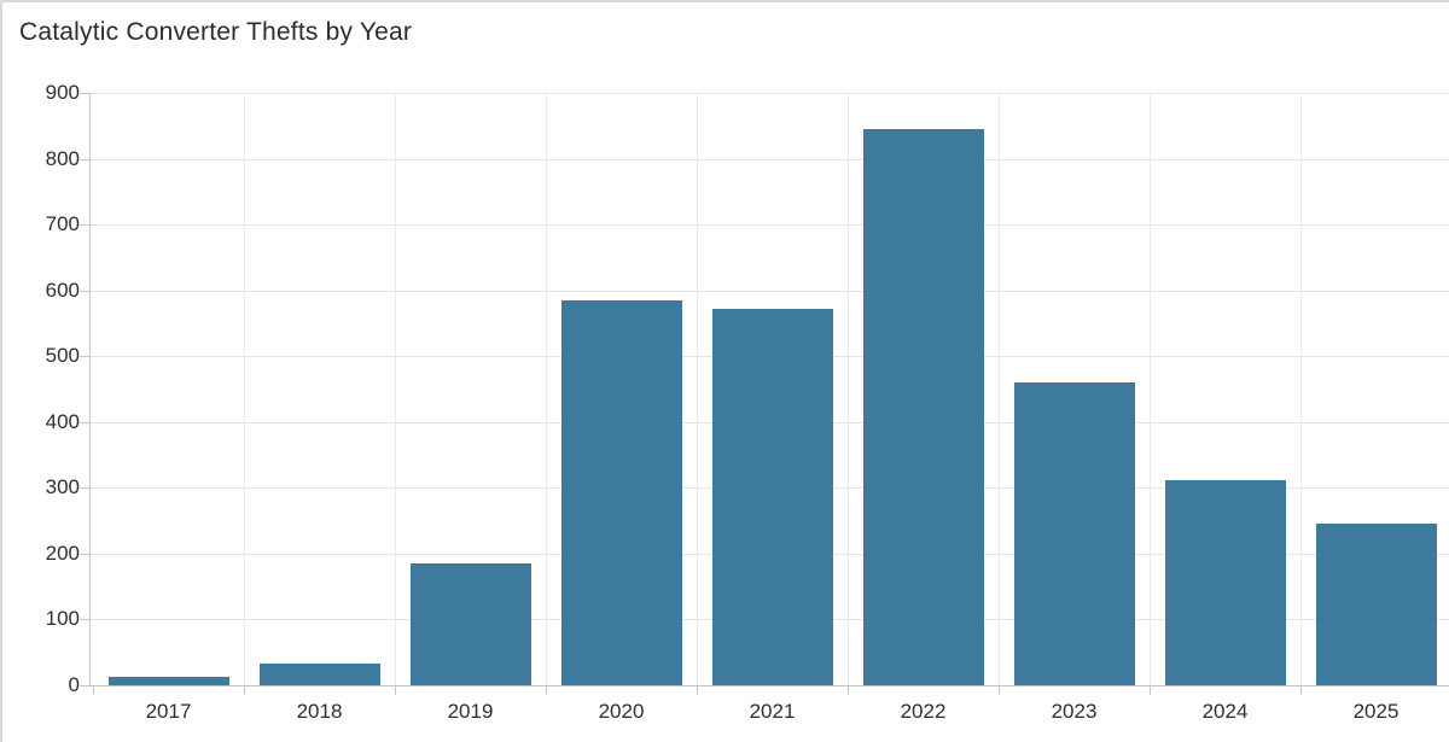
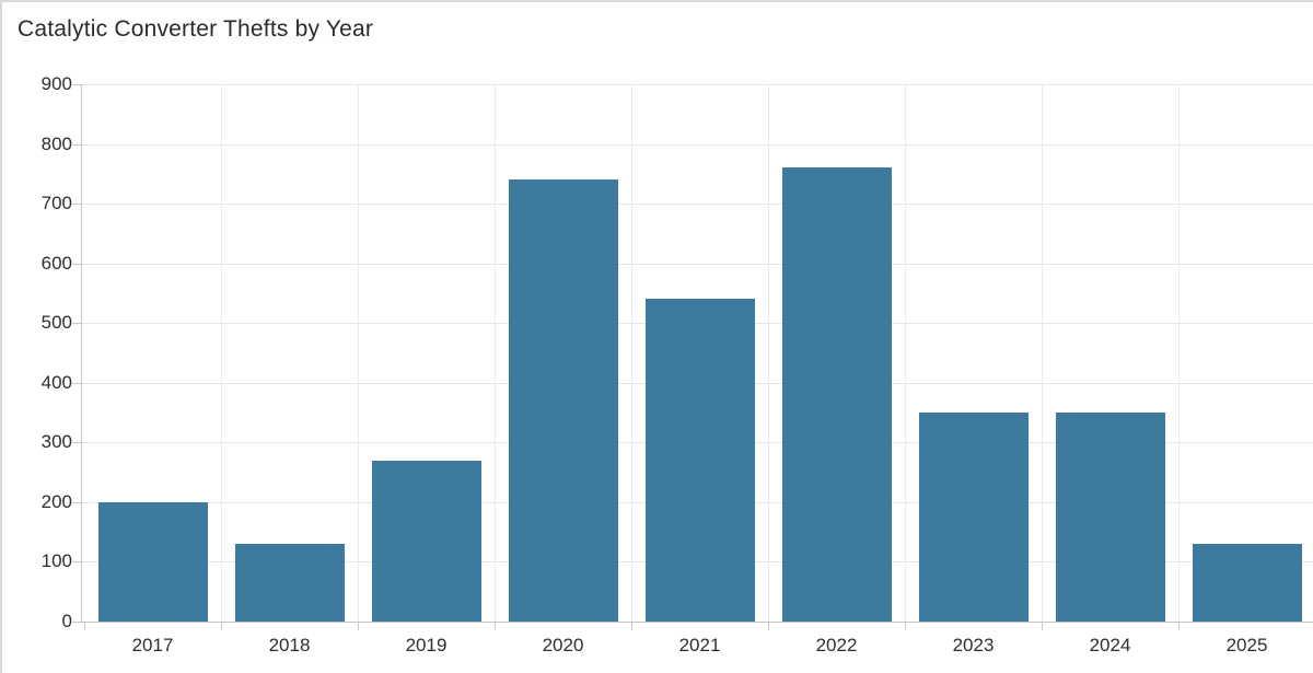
2017: 10 -> 200
2018: 30 -> 130
2019: 180 -> 270
2020: 580 -> 740
2021: 570 -> 540
2022: 840 -> 760
2023: 460 -> 350
2024: 310 -> 350
2025: 250 -> 130
